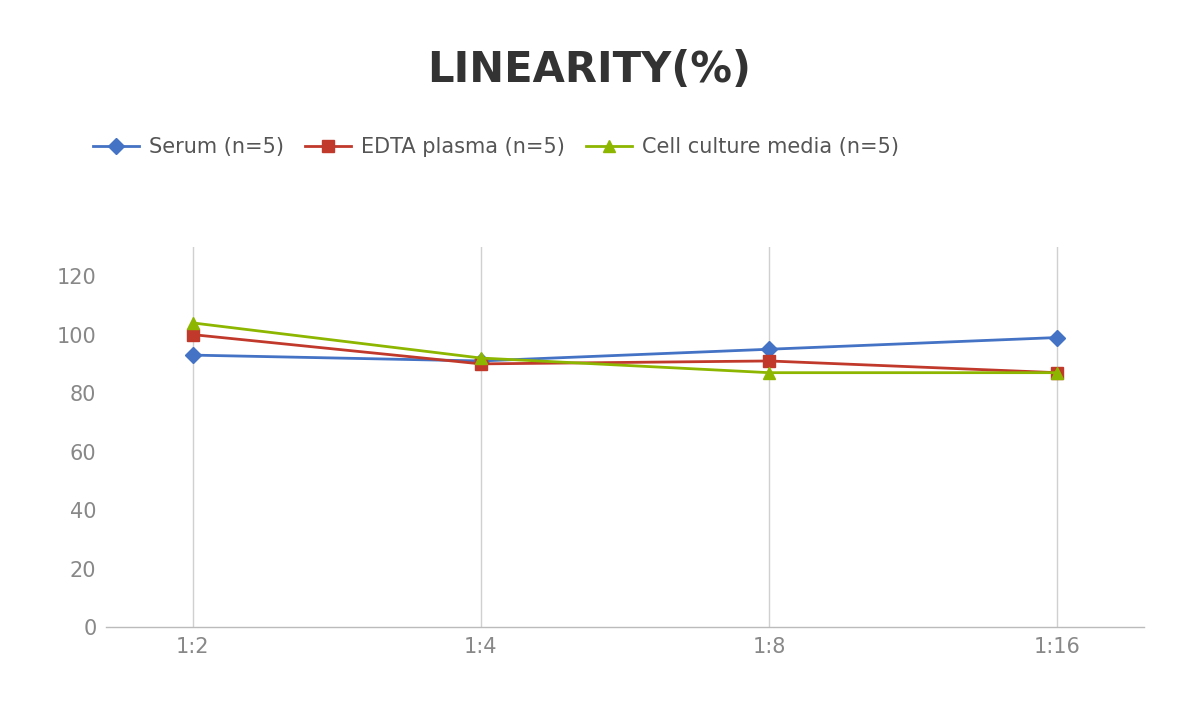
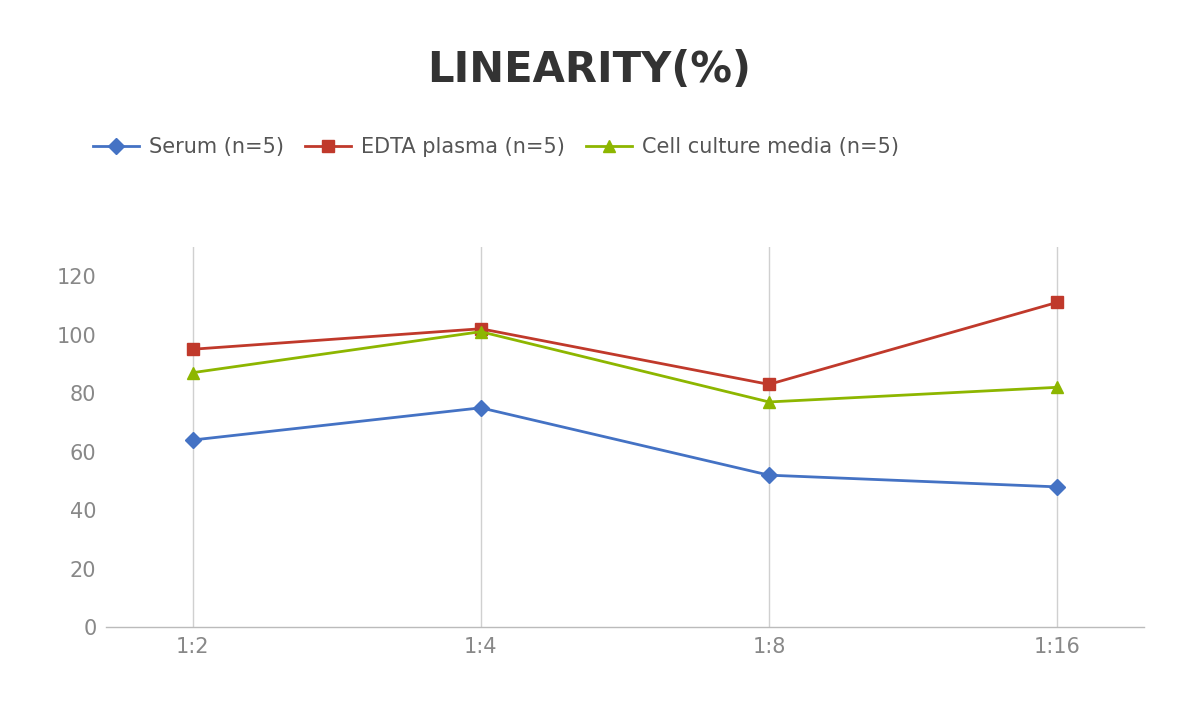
Serum (n=5)/1:2: 93 -> 64
EDTA plasma (n=5)/1:2: 100 -> 95
Cell culture media (n=5)/1:2: 104 -> 87
Serum (n=5)/1:4: 91 -> 75
EDTA plasma (n=5)/1:4: 90 -> 102
Cell culture media (n=5)/1:4: 92 -> 101
Serum (n=5)/1:8: 95 -> 52
EDTA plasma (n=5)/1:8: 91 -> 83
Cell culture media (n=5)/1:8: 87 -> 77
Serum (n=5)/1:16: 99 -> 48
EDTA plasma (n=5)/1:16: 87 -> 111
Cell culture media (n=5)/1:16: 87 -> 82
